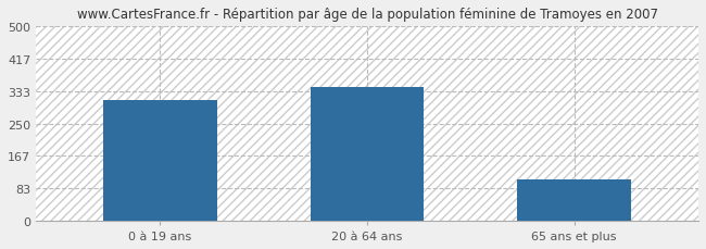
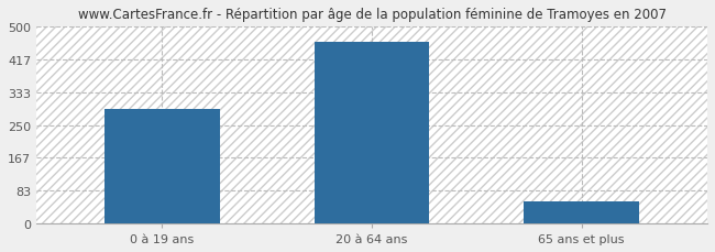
0 à 19 ans: 310 -> 290
20 à 64 ans: 345 -> 463
65 ans et plus: 105 -> 55
